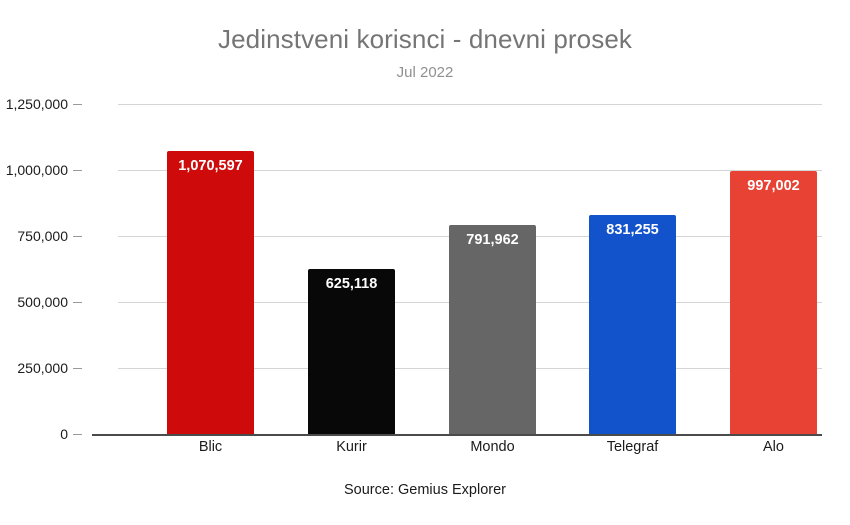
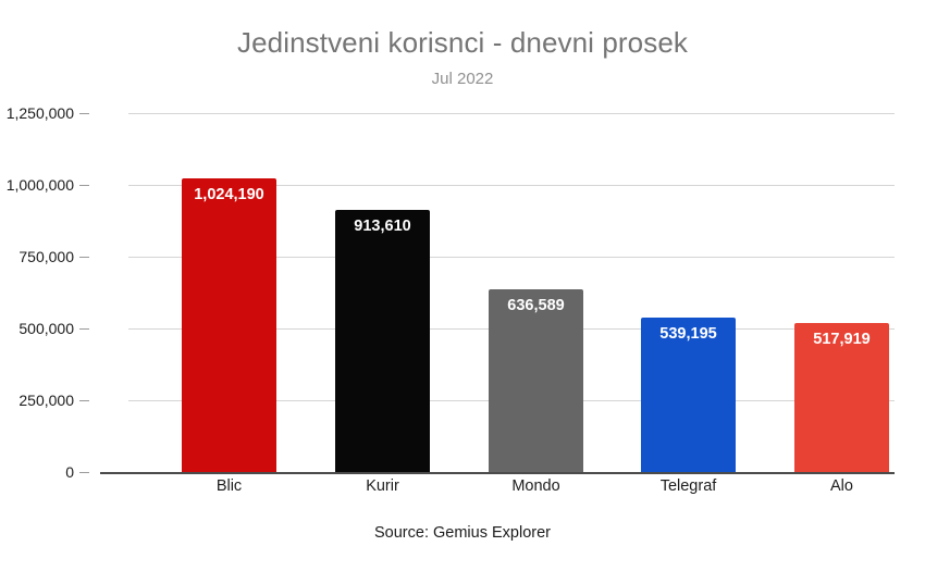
Blic: 1,070,597 -> 1,024,190
Kurir: 625,118 -> 913,610
Mondo: 791,962 -> 636,589
Telegraf: 831,255 -> 539,195
Alo: 997,002 -> 517,919
